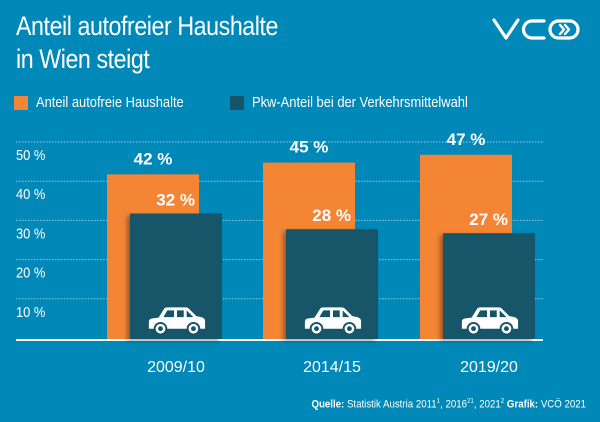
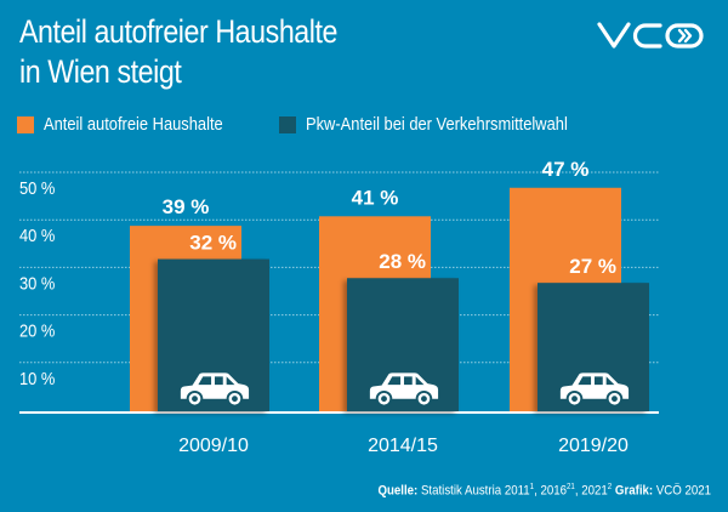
Anteil autofreie Haushalte/2009/10: 42 -> 39
Anteil autofreie Haushalte/2014/15: 45 -> 41
